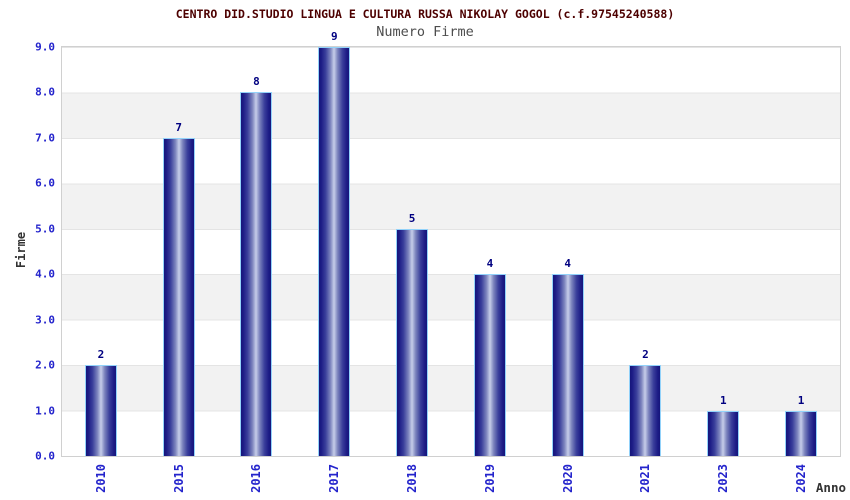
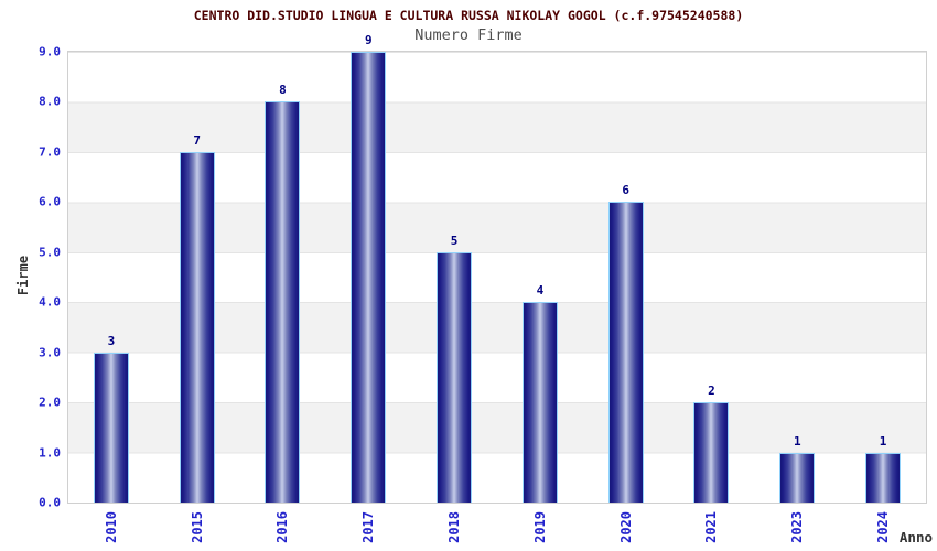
2010: 2 -> 3
2020: 4 -> 6
